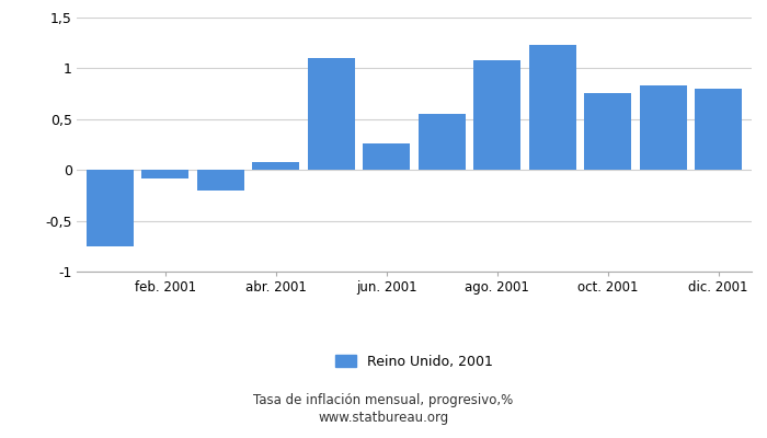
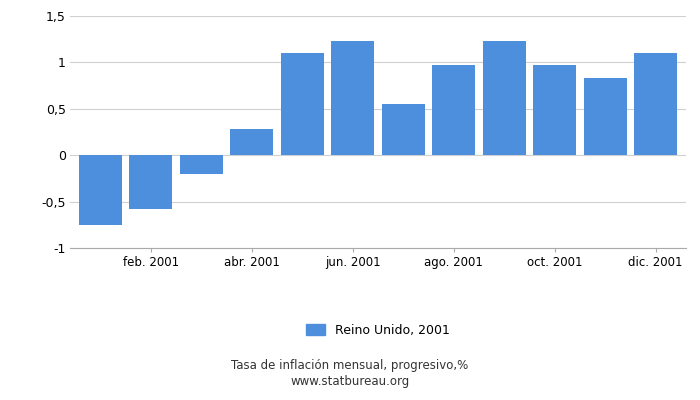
feb. 2001: -0,08 -> -0,58
abr. 2001: 0,08 -> 0,28
jun. 2001: 0,26 -> 1,23
ago. 2001: 1,08 -> 0,97
oct. 2001: 0,76 -> 0,97
dic. 2001: 0,80 -> 1,10
